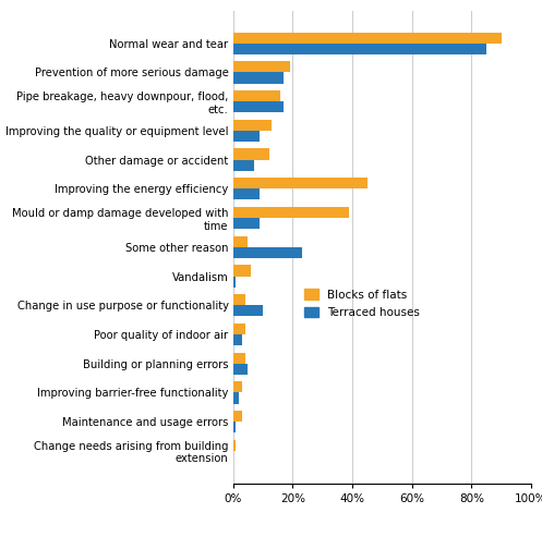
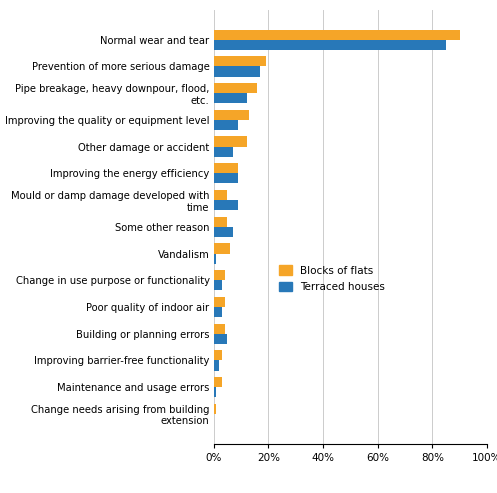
Terraced houses/Pipe breakage, heavy downpour, flood, etc.: 17% -> 12%
Blocks of flats/Improving the energy efficiency: 45% -> 9%
Blocks of flats/Mould or damp damage developed with time: 39% -> 5%
Terraced houses/Some other reason: 23% -> 7%
Terraced houses/Change in use purpose or functionality: 10% -> 3%
